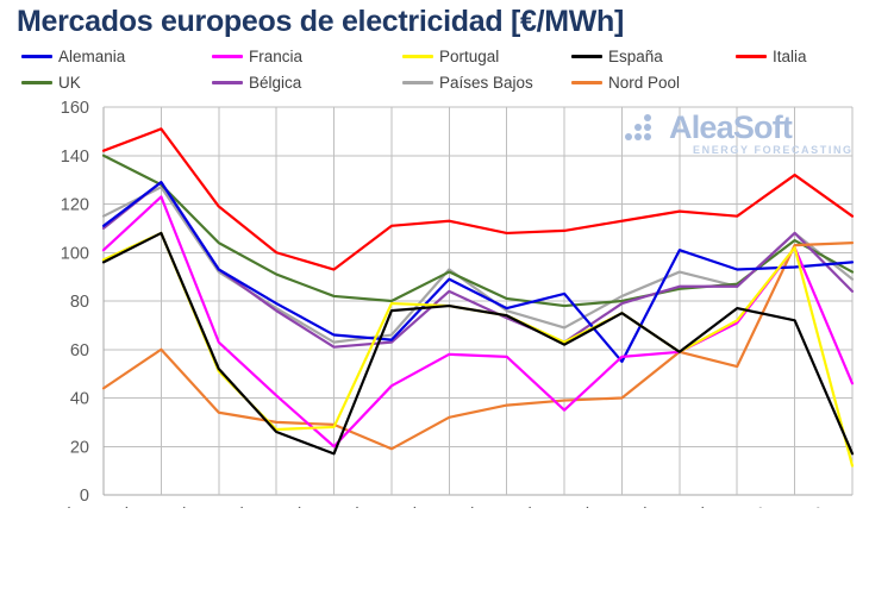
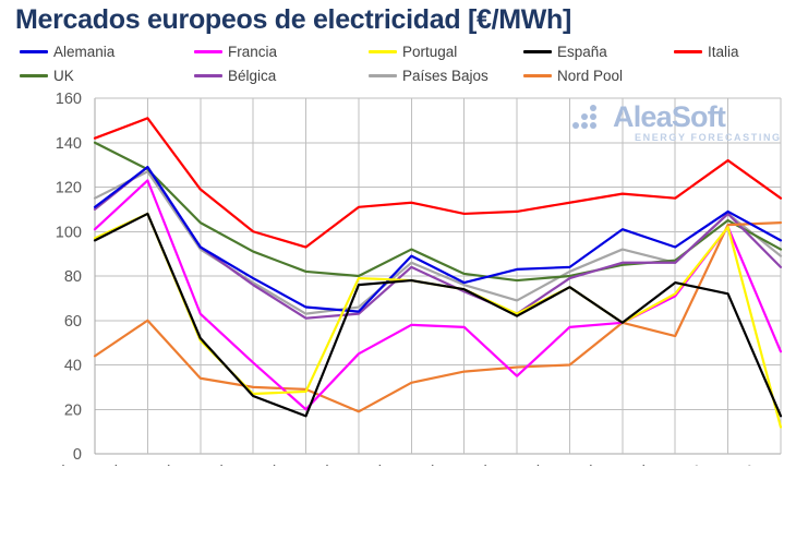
Países Bajos/jul-25: 93 -> 86
Alemania/oct-25: 55 -> 84
Alemania/ene-26: 94 -> 109
